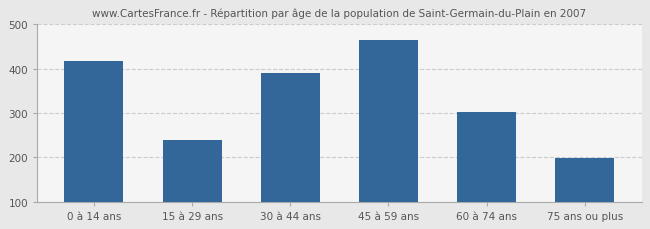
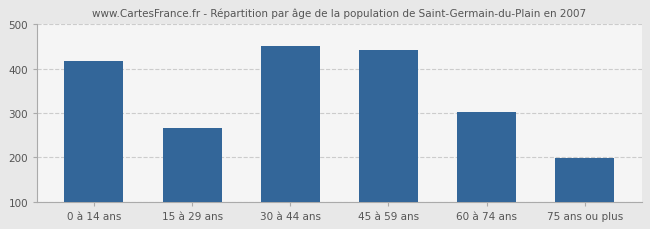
15 à 29 ans: 240 -> 265
30 à 44 ans: 390 -> 450
45 à 59 ans: 465 -> 442
